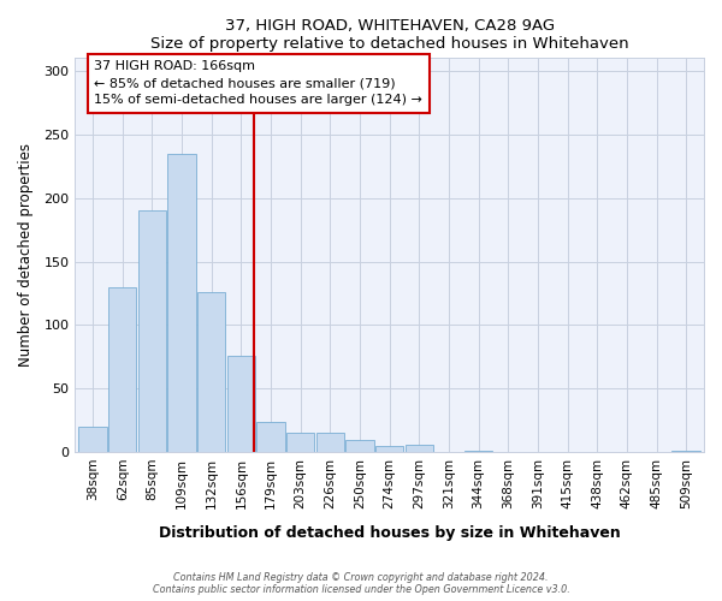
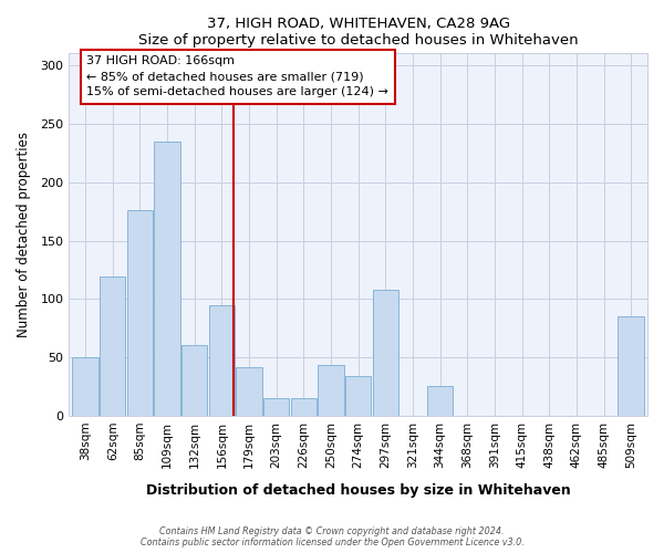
38sqm: 20 -> 50
62sqm: 130 -> 119
85sqm: 190 -> 176
132sqm: 126 -> 61
156sqm: 76 -> 95
179sqm: 24 -> 42
250sqm: 10 -> 44
274sqm: 5 -> 34
297sqm: 6 -> 108
344sqm: 1 -> 26
509sqm: 1 -> 85
